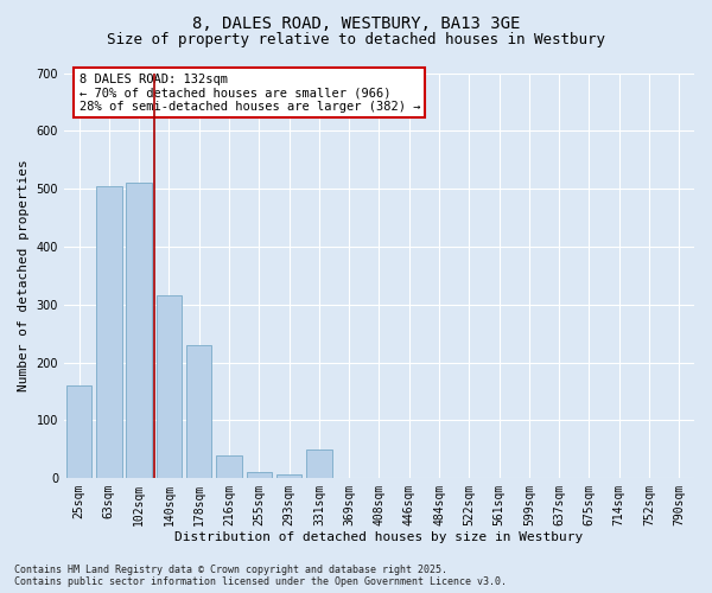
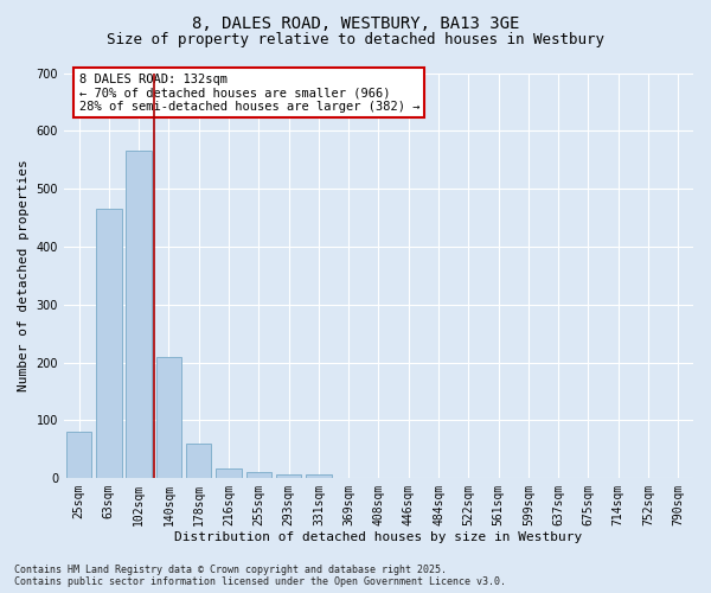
25sqm: 160 -> 80
63sqm: 505 -> 465
102sqm: 510 -> 565
140sqm: 315 -> 210
178sqm: 230 -> 60
216sqm: 40 -> 16
331sqm: 50 -> 7
